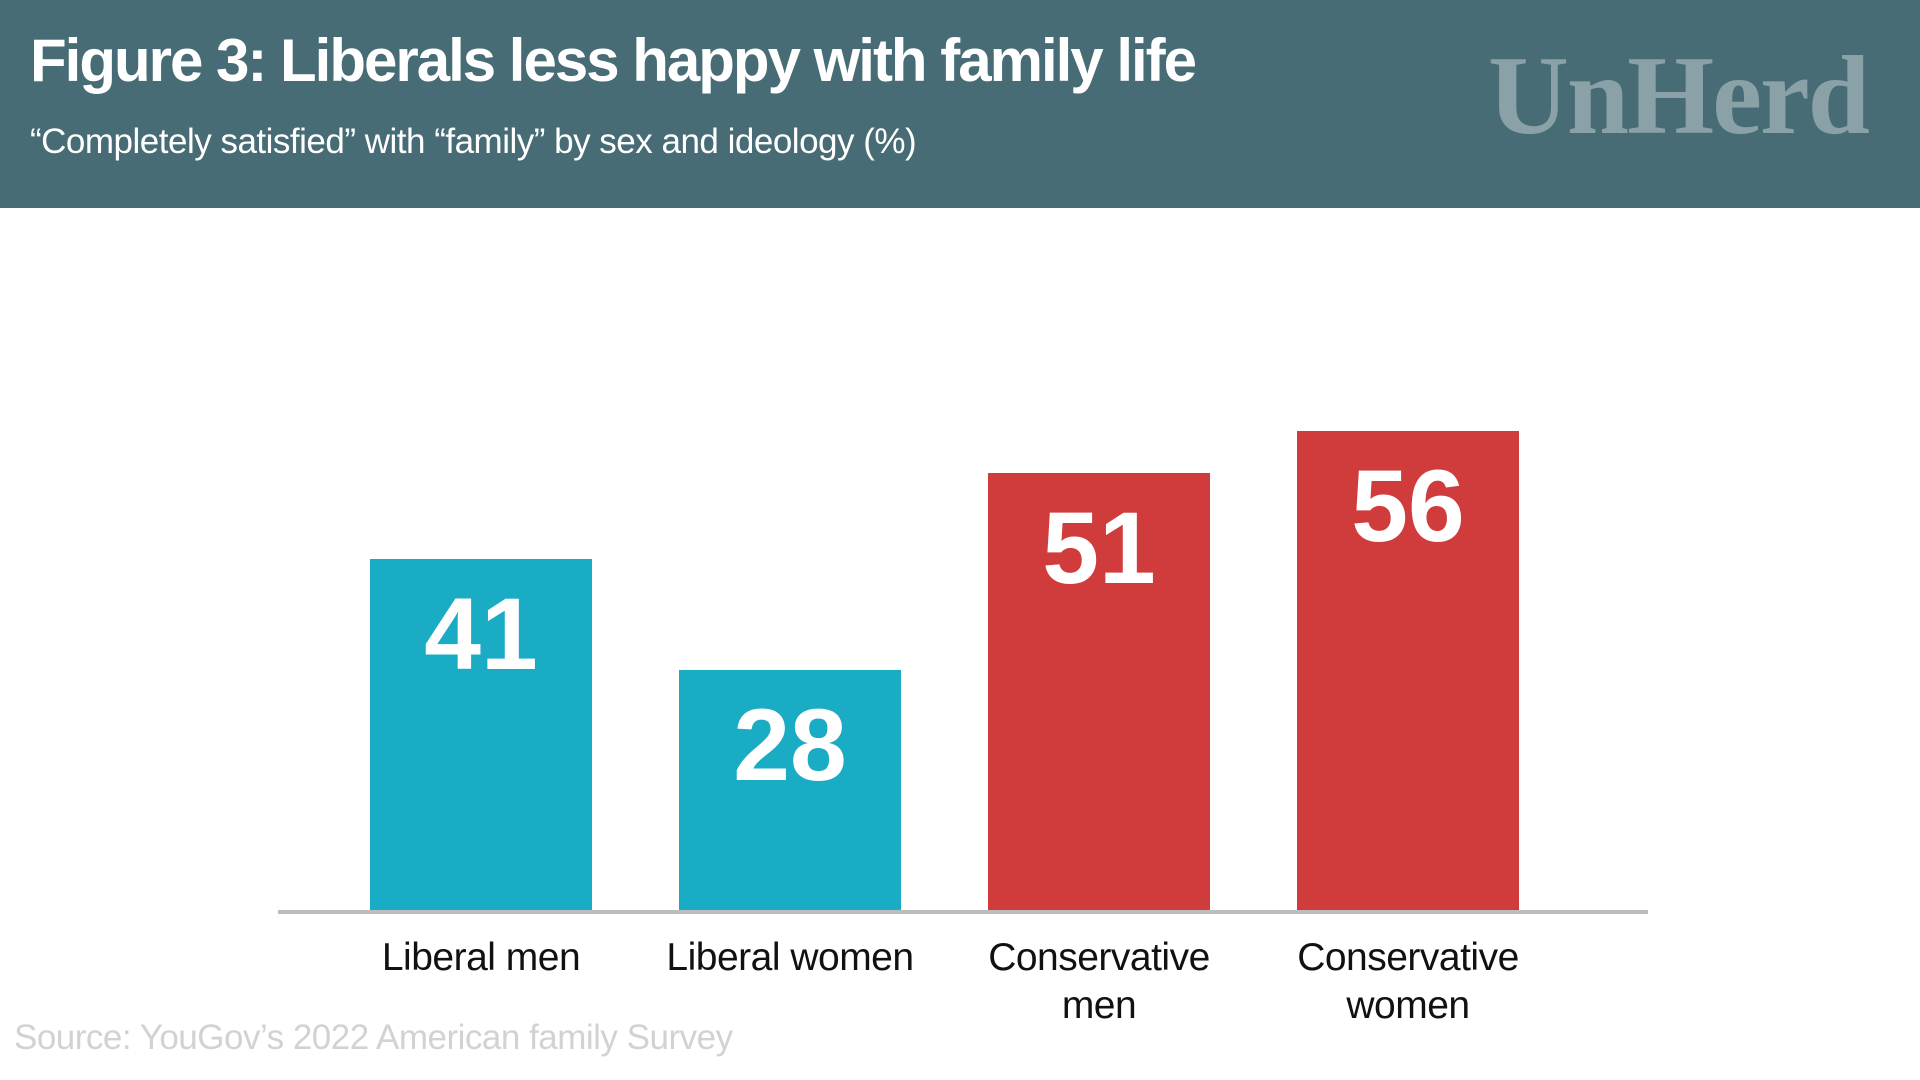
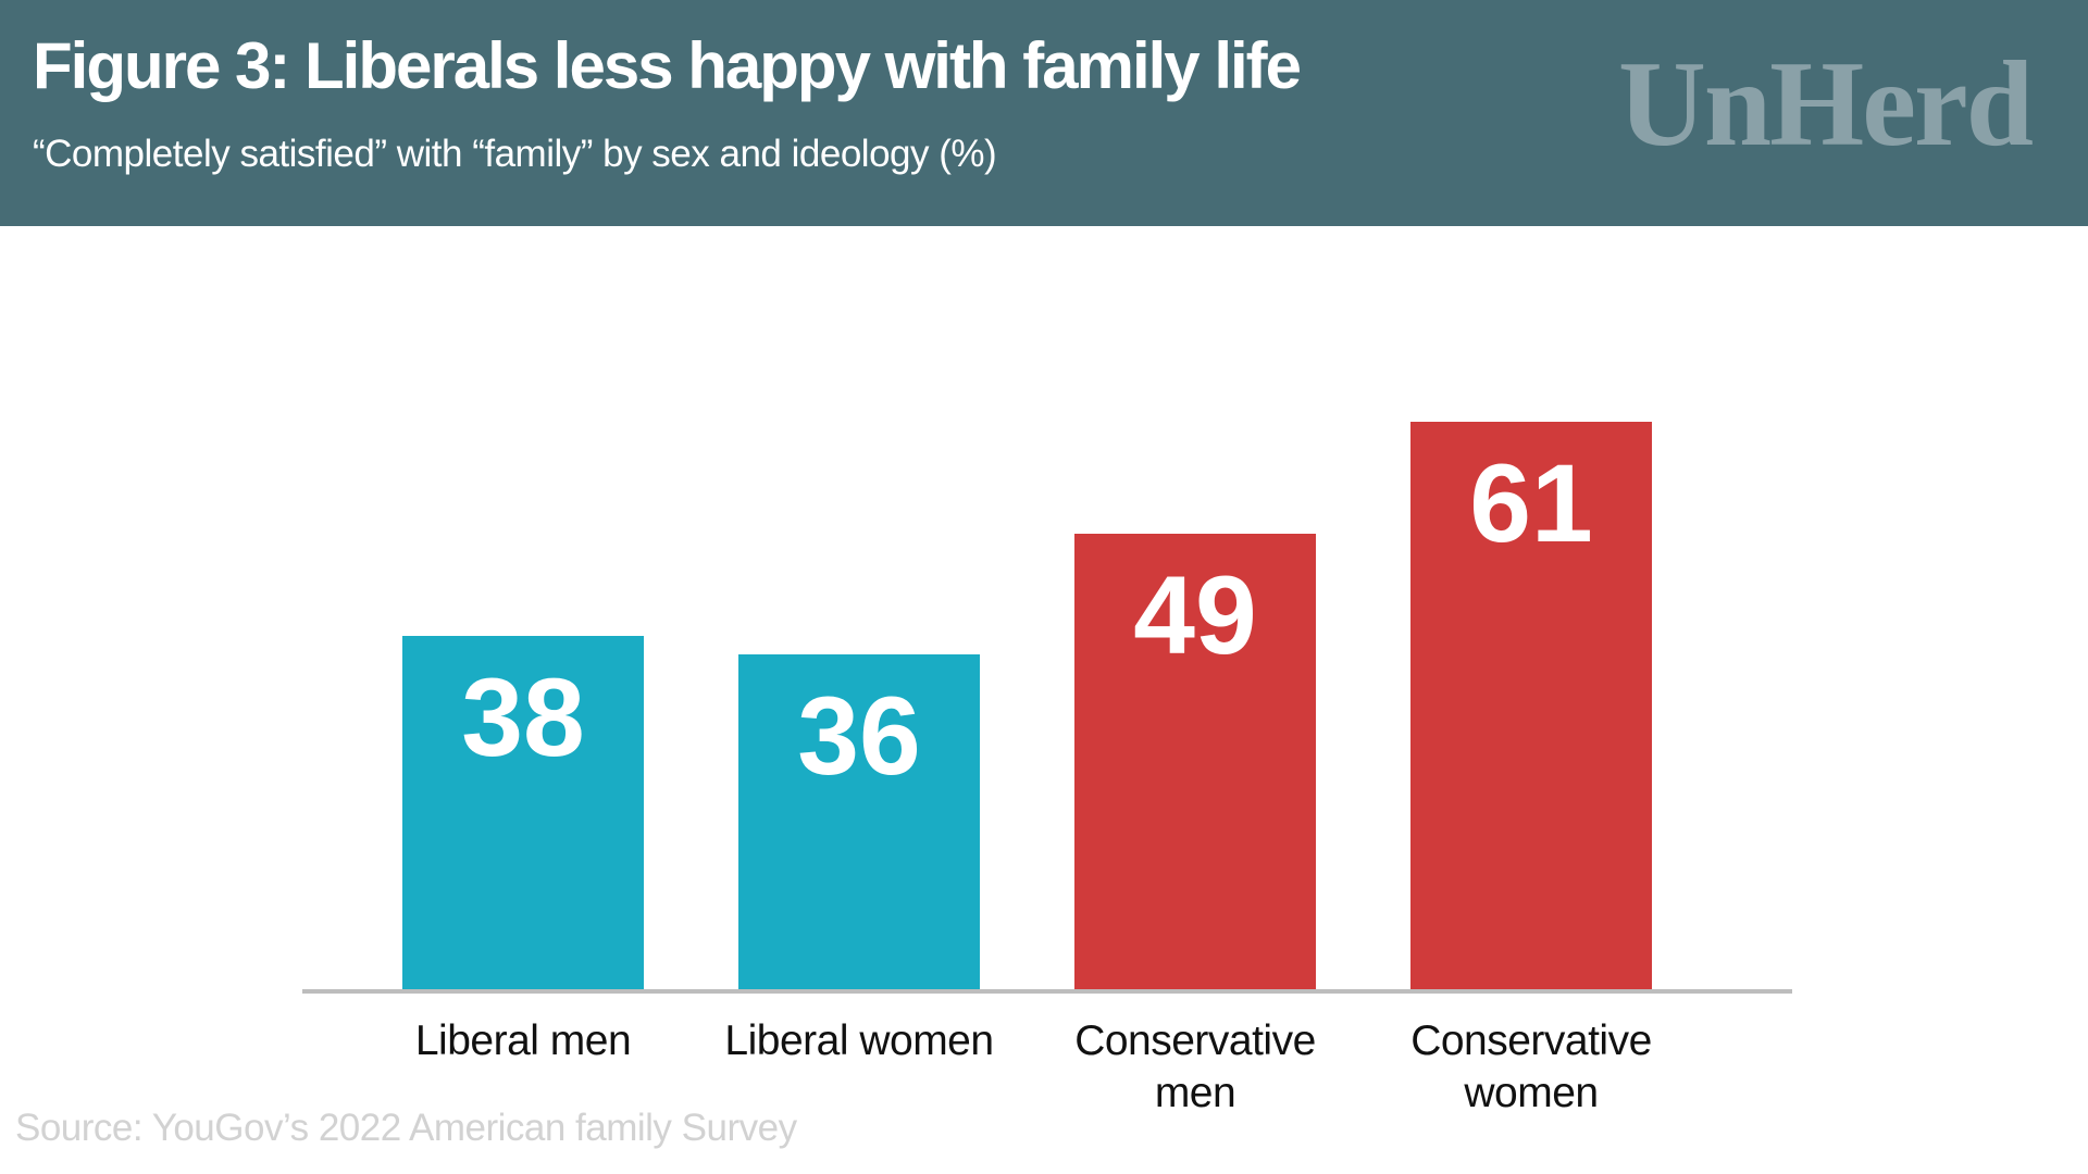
Liberal men: 41 -> 38
Liberal women: 28 -> 36
Conservative men: 51 -> 49
Conservative women: 56 -> 61
